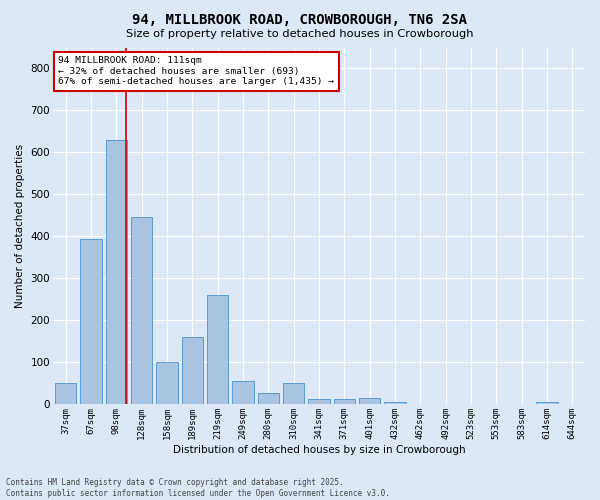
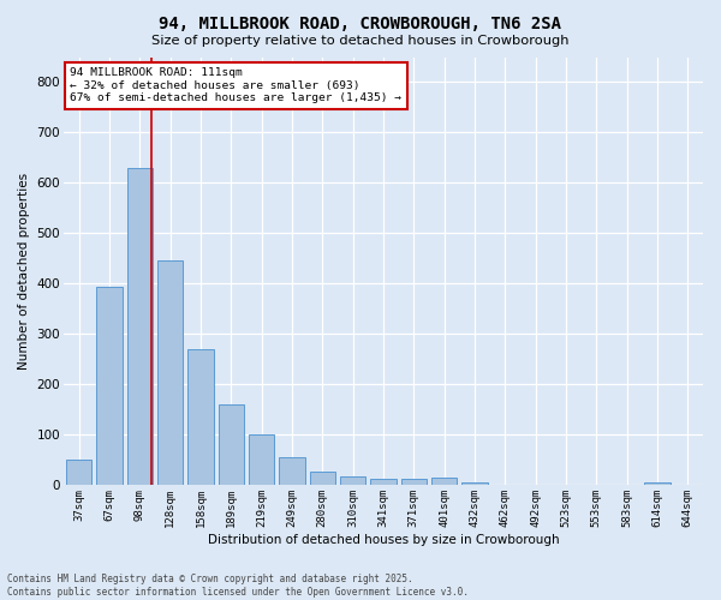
158sqm: 100 -> 270
219sqm: 260 -> 100
310sqm: 50 -> 18
